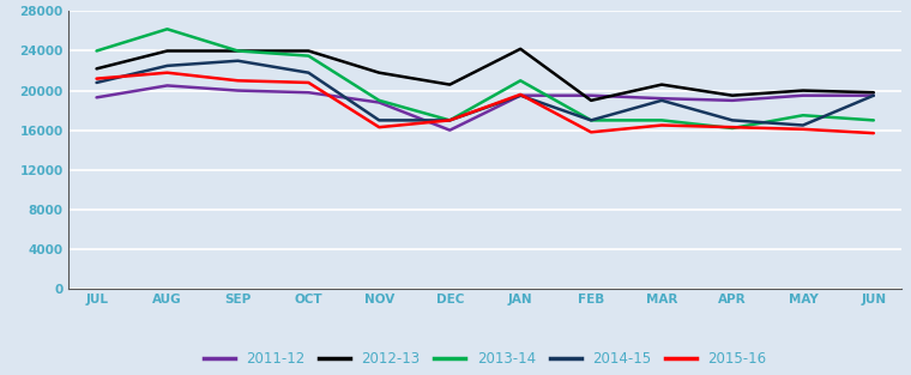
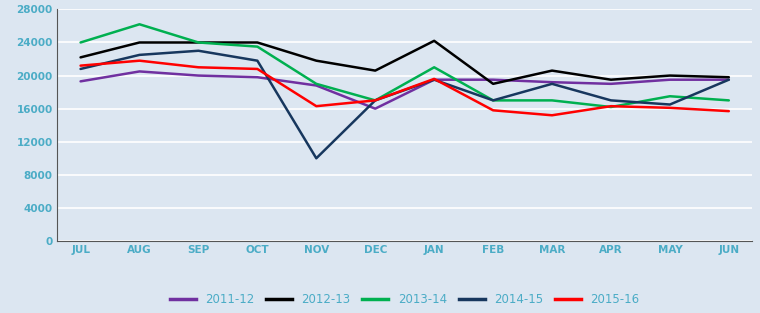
2014-15/NOV: 17000 -> 10000
2015-16/MAR: 16500 -> 15200
